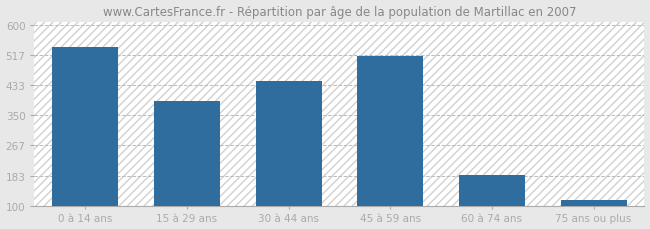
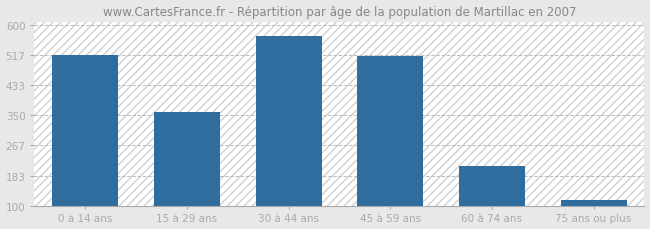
0 à 14 ans: 540 -> 517
15 à 29 ans: 390 -> 360
30 à 44 ans: 445 -> 570
60 à 74 ans: 185 -> 210
